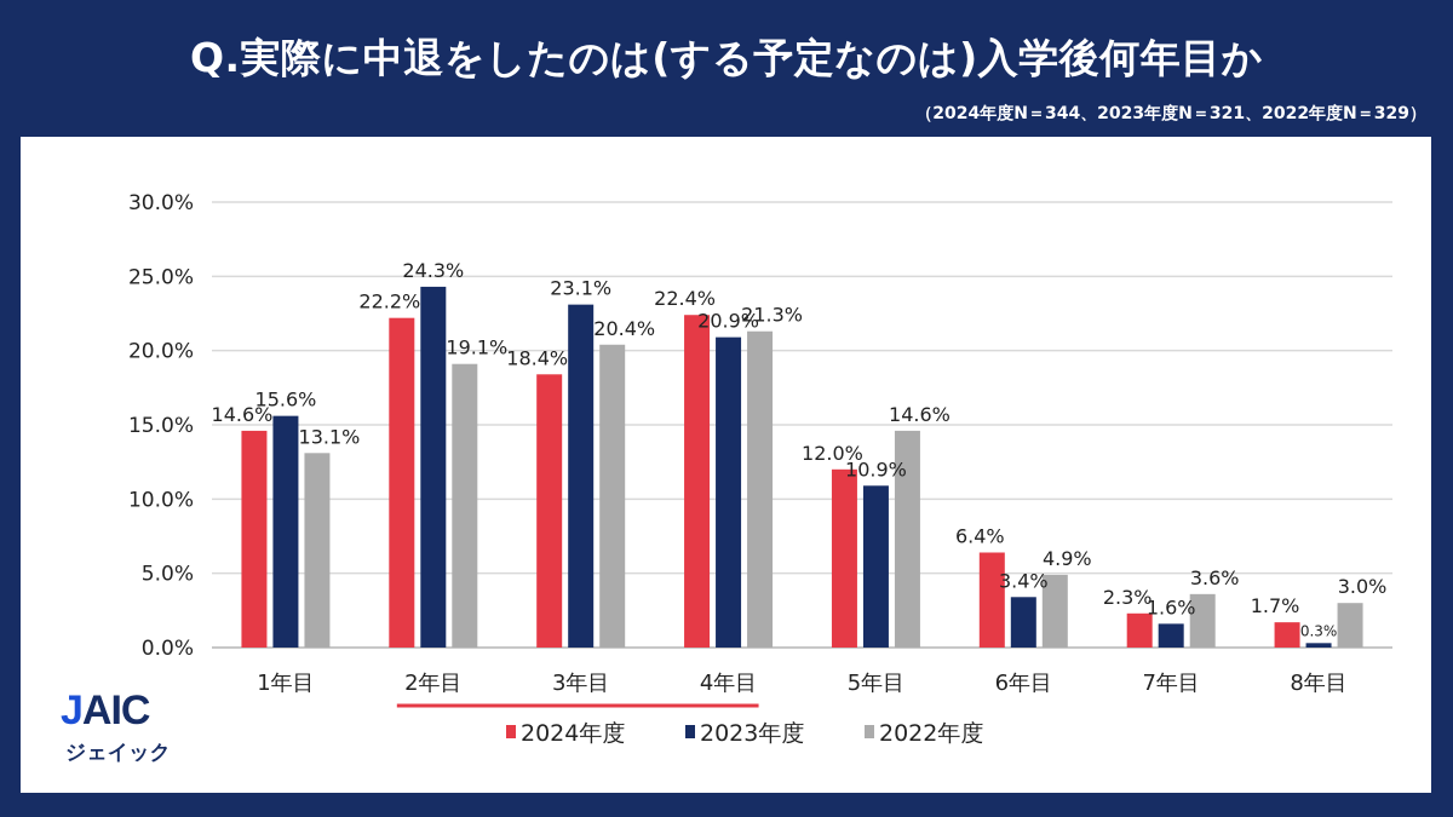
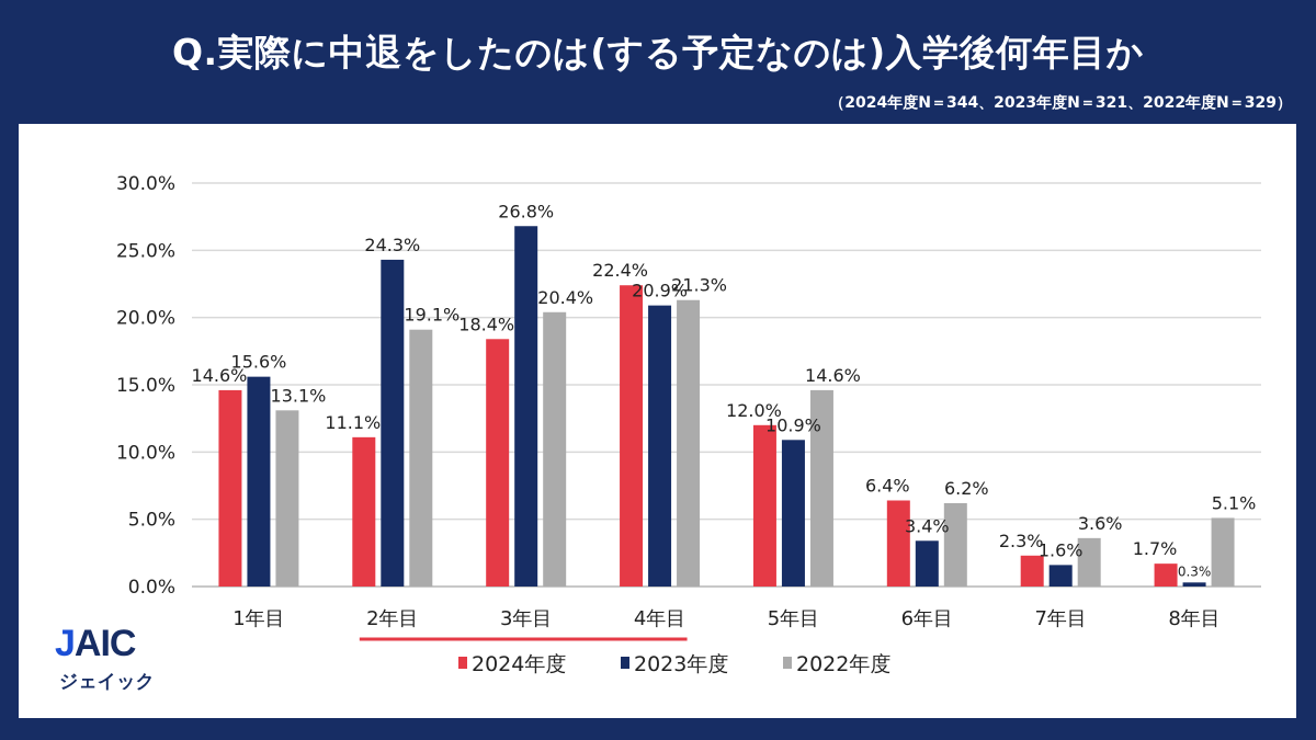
2024年度/2年目: 22.2% -> 11.1%
2023年度/3年目: 23.1% -> 26.8%
2022年度/6年目: 4.9% -> 6.2%
2022年度/8年目: 3.0% -> 5.1%
